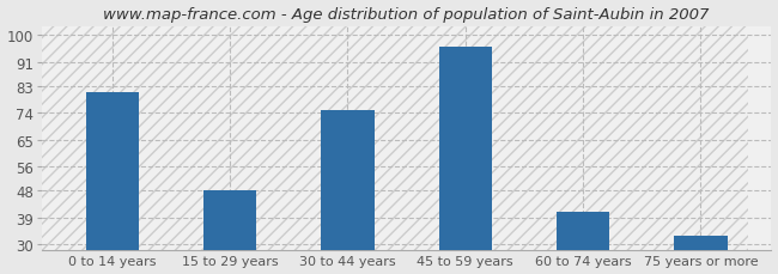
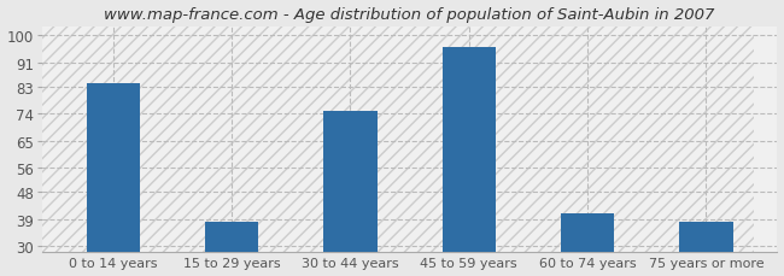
0 to 14 years: 81 -> 84
15 to 29 years: 48 -> 38
75 years or more: 33 -> 38
